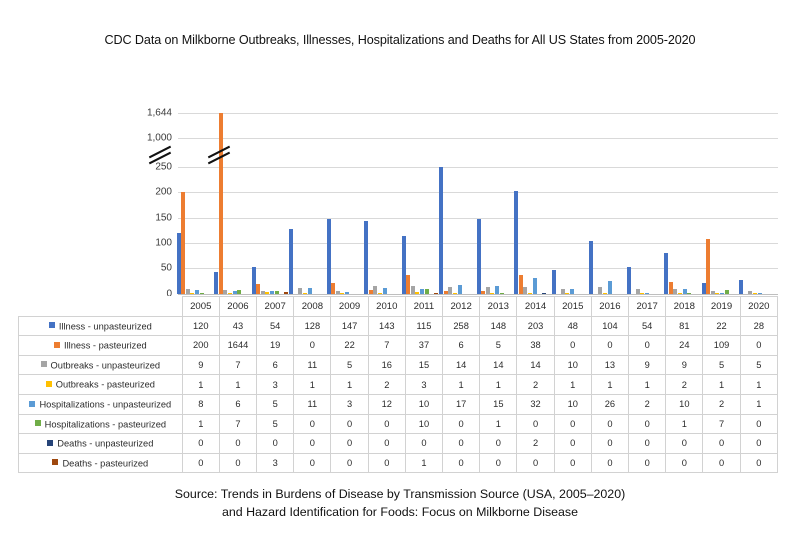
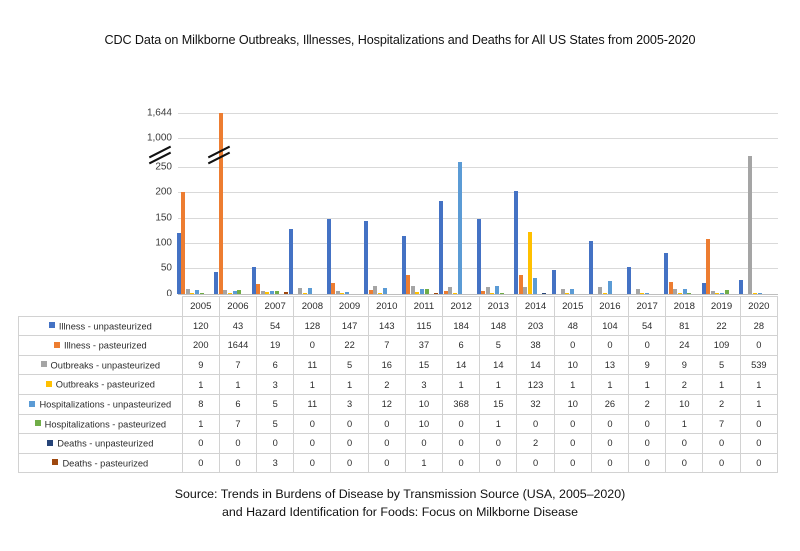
Illness - unpasteurized/2012: 258 -> 184
Hospitalizations - unpasteurized/2012: 17 -> 368
Outbreaks - pasteurized/2014: 2 -> 123
Outbreaks - unpasteurized/2020: 5 -> 539
